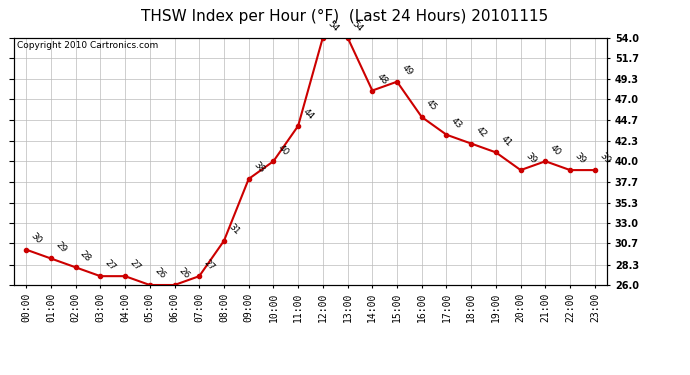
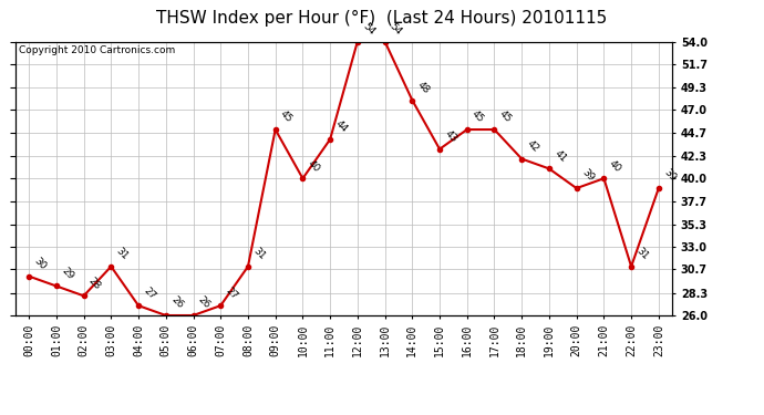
03:00: 27 -> 31
09:00: 38 -> 45
15:00: 49 -> 43
17:00: 43 -> 45
22:00: 39 -> 31
